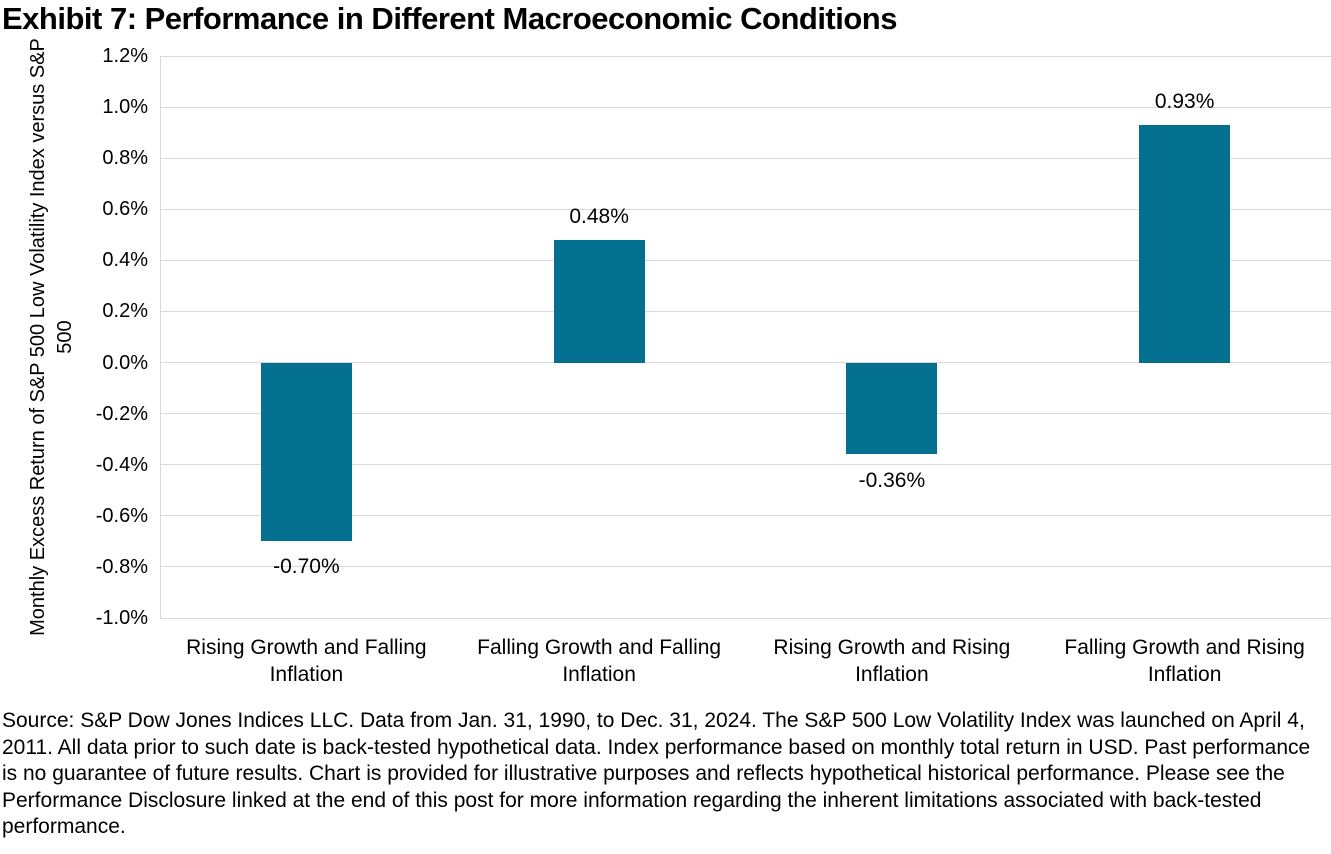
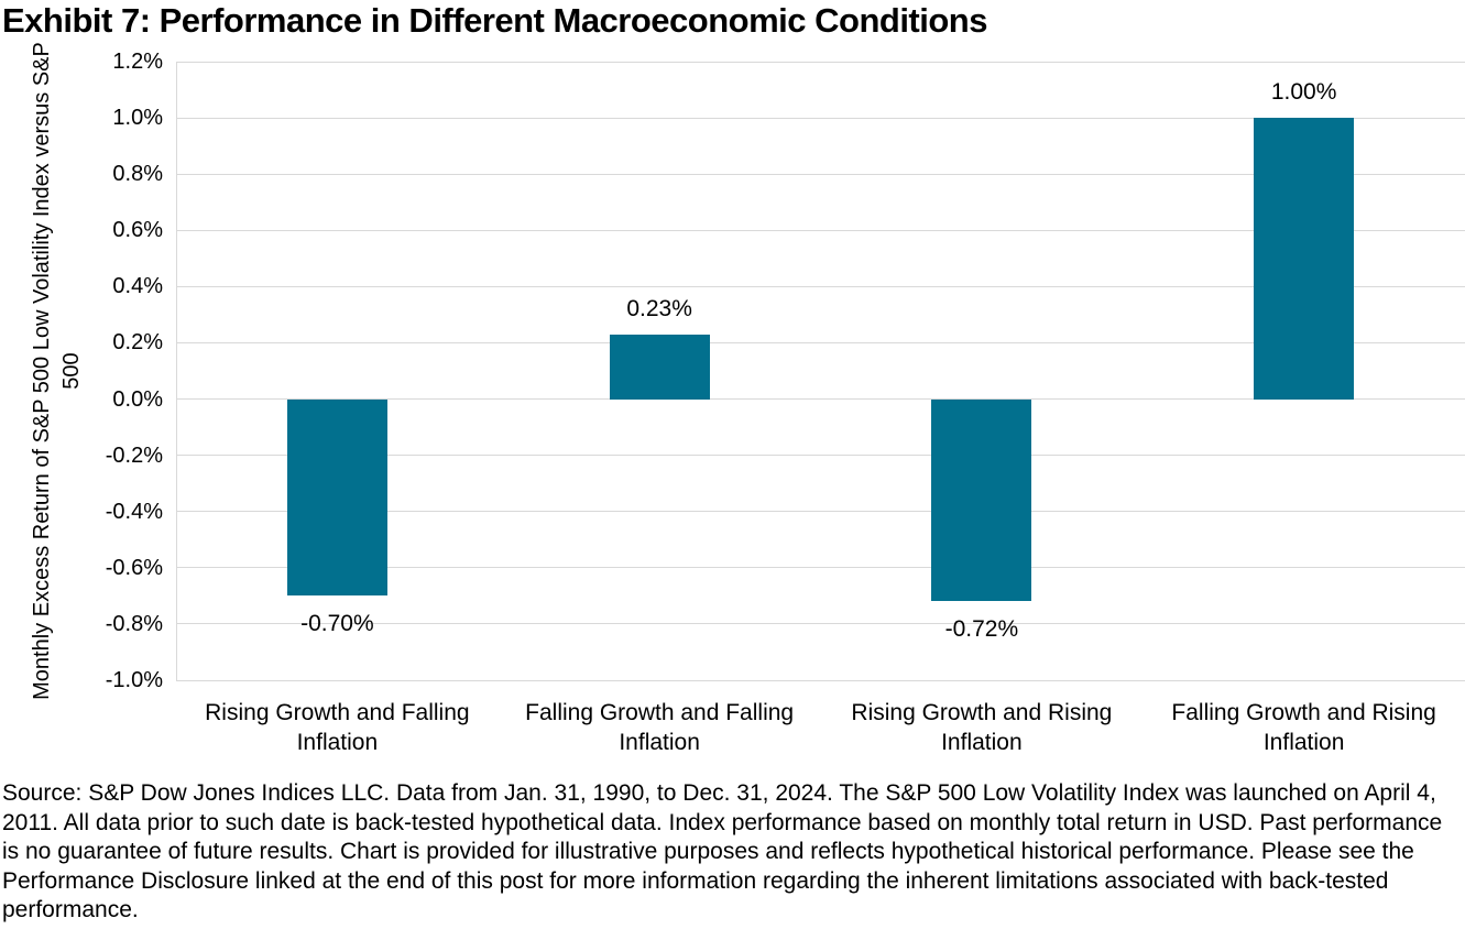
Falling Growth and Falling Inflation: 0.48% -> 0.23%
Rising Growth and Rising Inflation: -0.36% -> -0.72%
Falling Growth and Rising Inflation: 0.93% -> 1.00%
